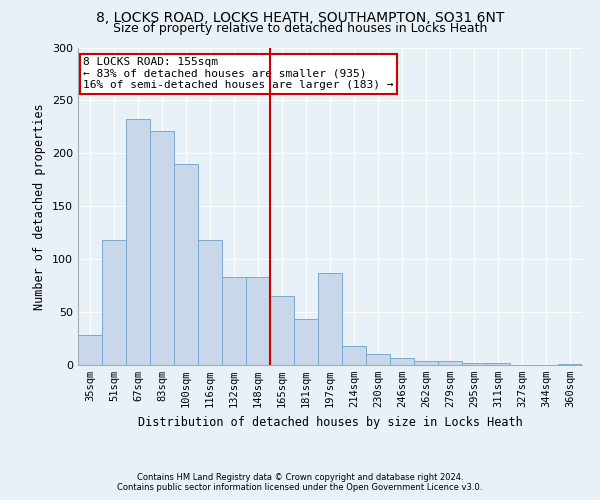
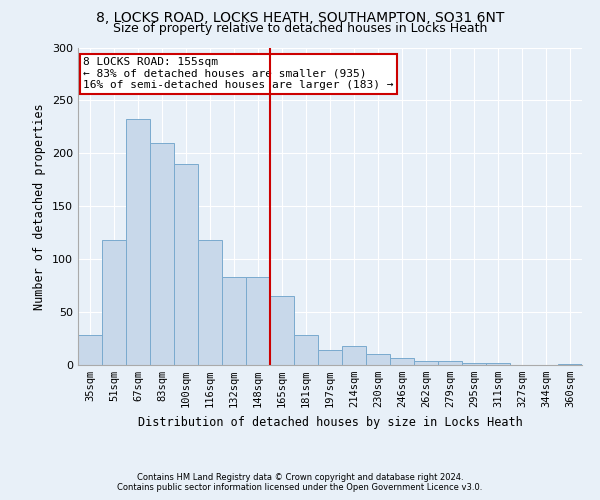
83sqm: 221 -> 210
181sqm: 43 -> 28
197sqm: 87 -> 14
